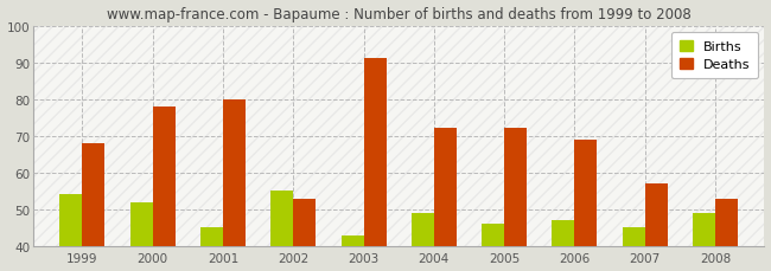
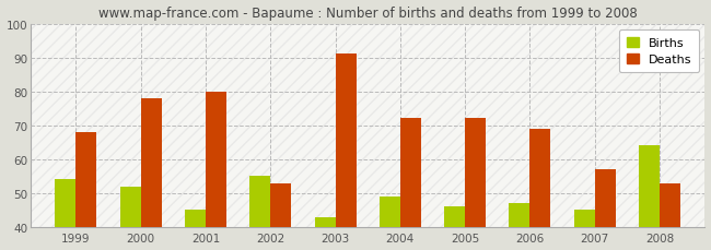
Births/2008: 49 -> 64
